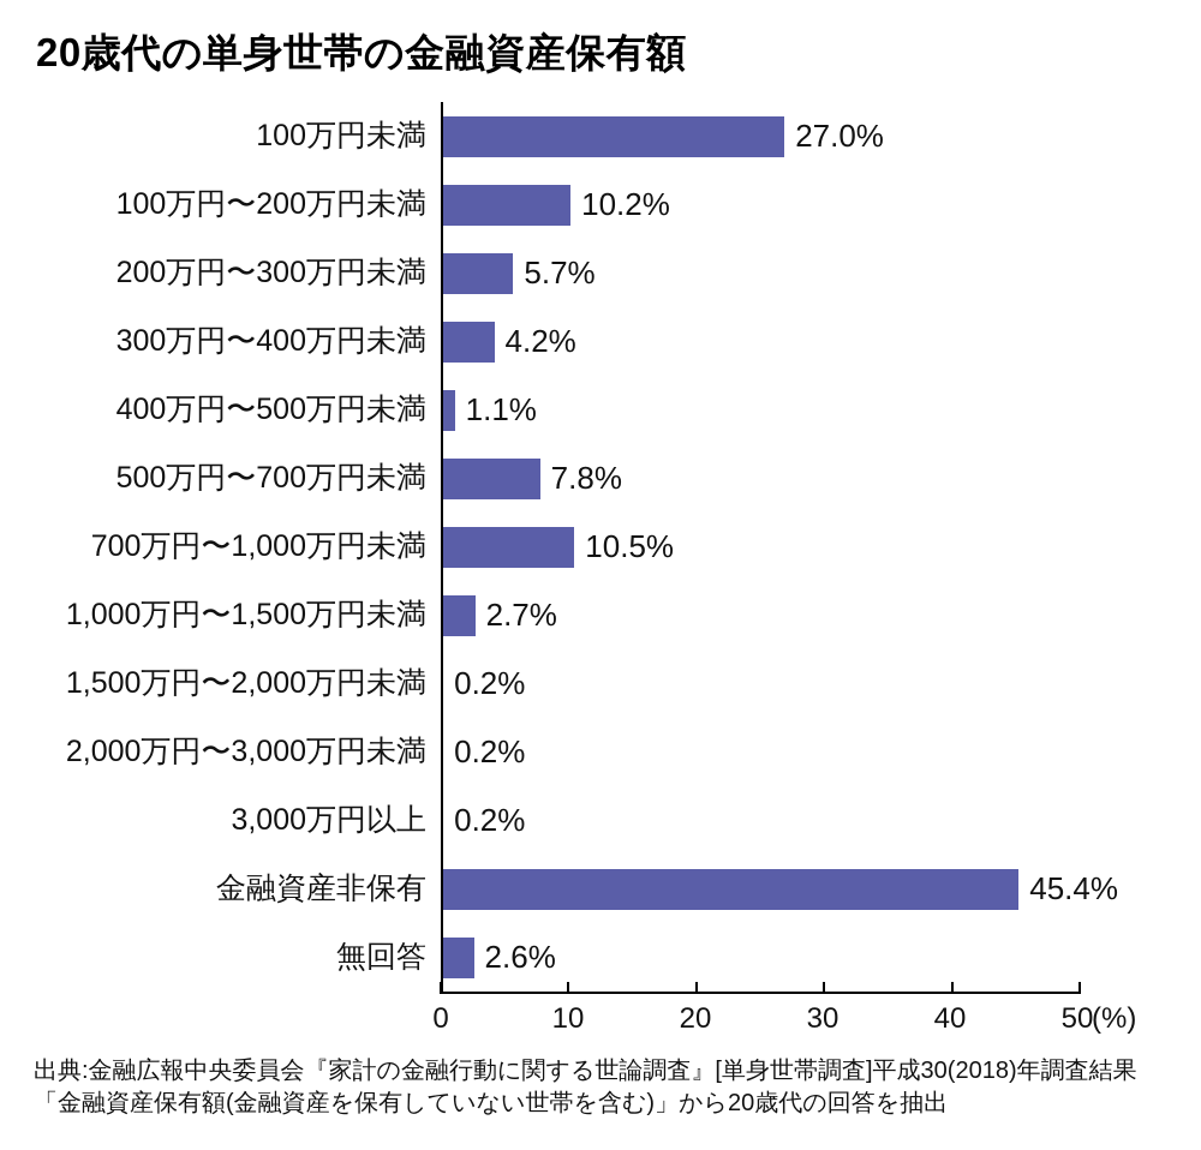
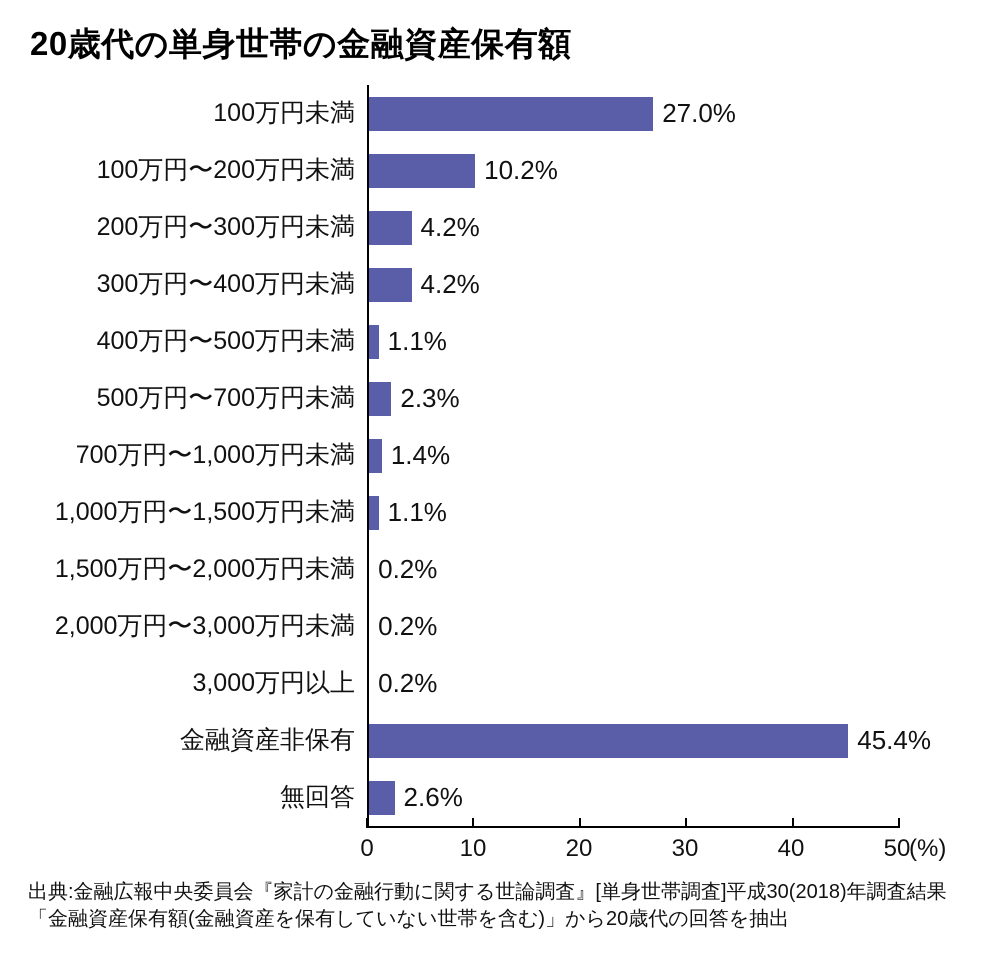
200万円〜300万円未満: 5.7% -> 4.2%
500万円〜700万円未満: 7.8% -> 2.3%
700万円〜1,000万円未満: 10.5% -> 1.4%
1,000万円〜1,500万円未満: 2.7% -> 1.1%
